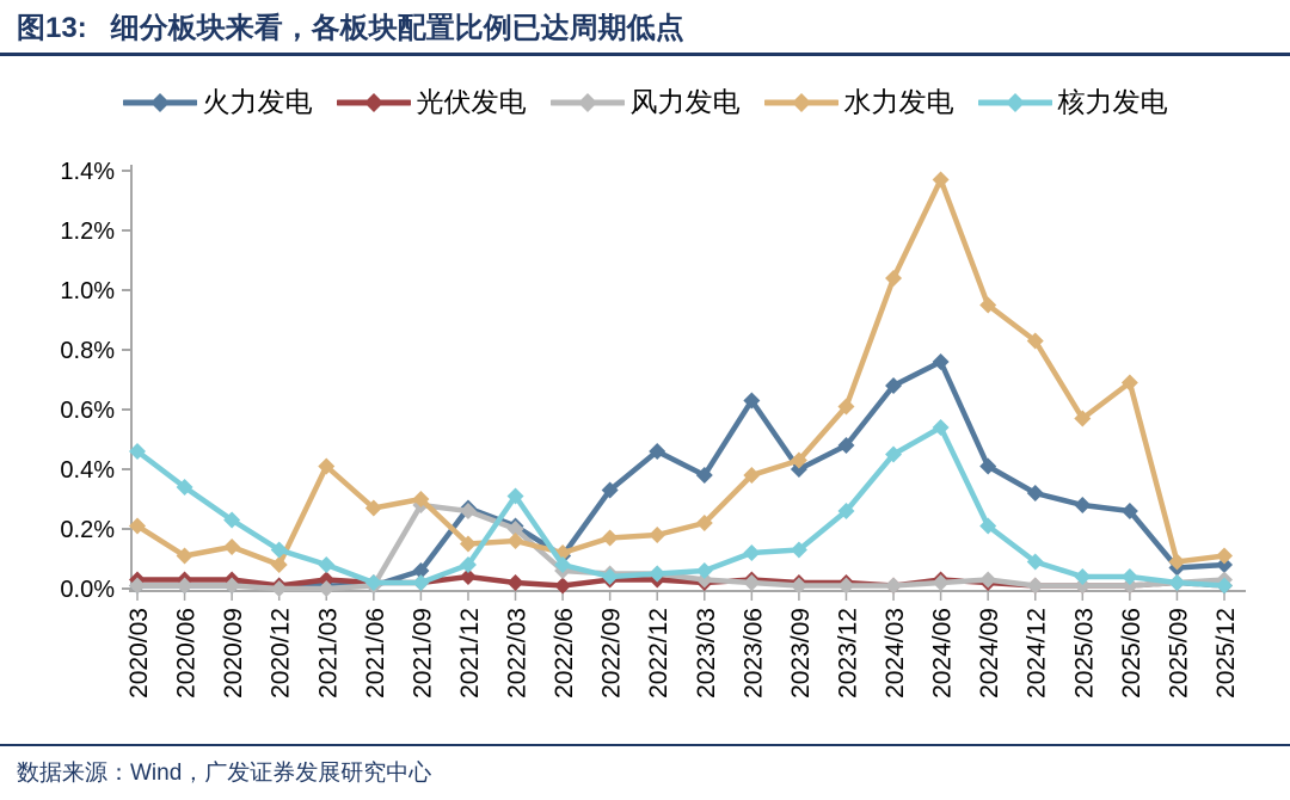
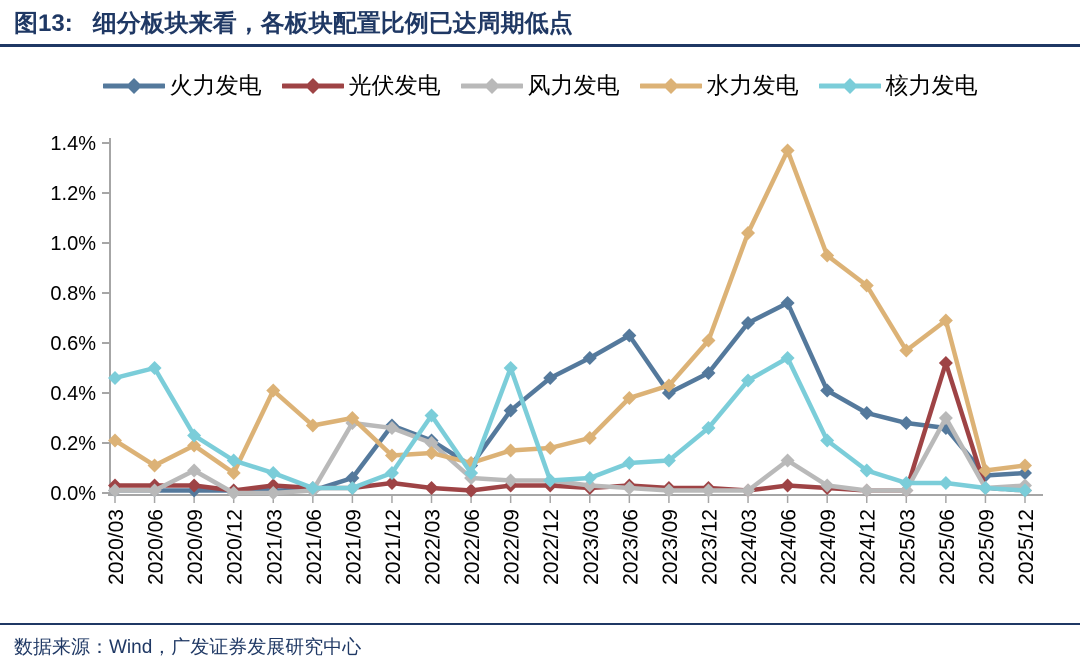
核力发电/2020/06: 0.34% -> 0.50%
风力发电/2020/09: 0.01% -> 0.09%
水力发电/2020/09: 0.14% -> 0.19%
核力发电/2022/09: 0.04% -> 0.50%
火力发电/2023/03: 0.38% -> 0.54%
风力发电/2024/06: 0.02% -> 0.13%
光伏发电/2025/06: 0.01% -> 0.52%
风力发电/2025/06: 0.01% -> 0.30%
